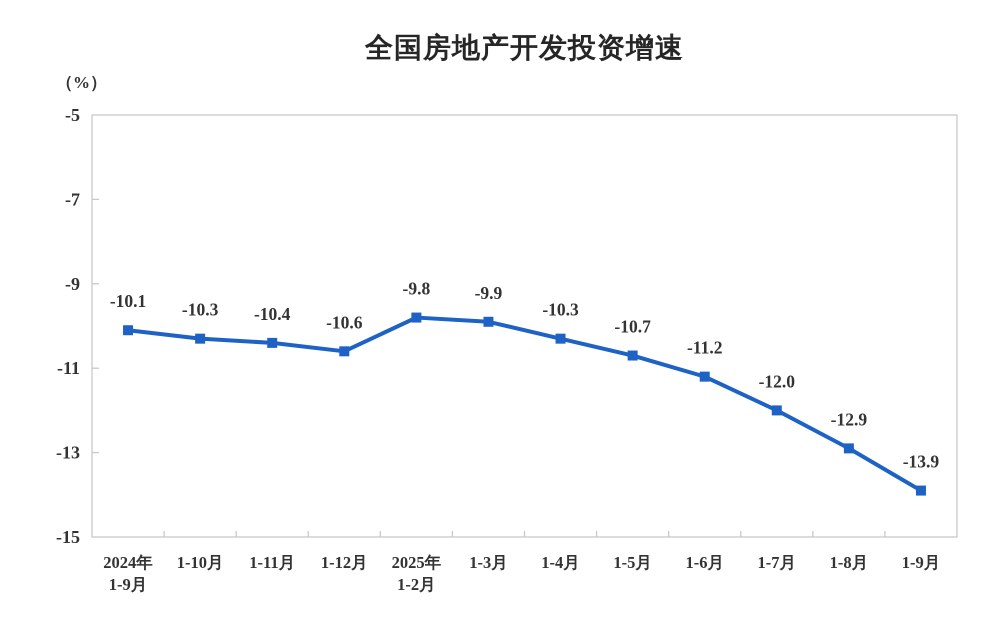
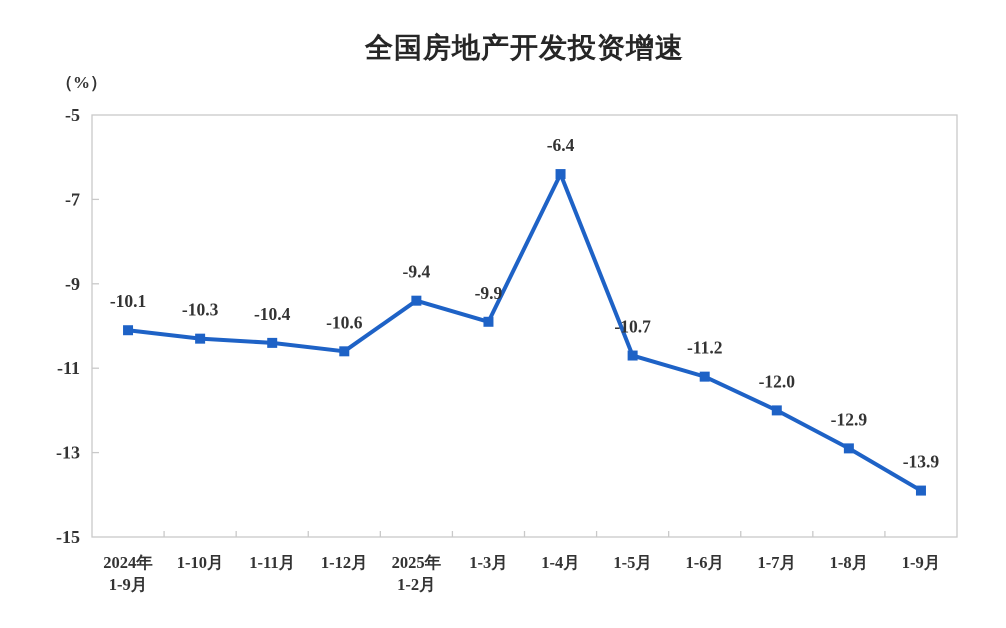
2025年 1-2月: -9.8 -> -9.4
1-4月: -10.3 -> -6.4
